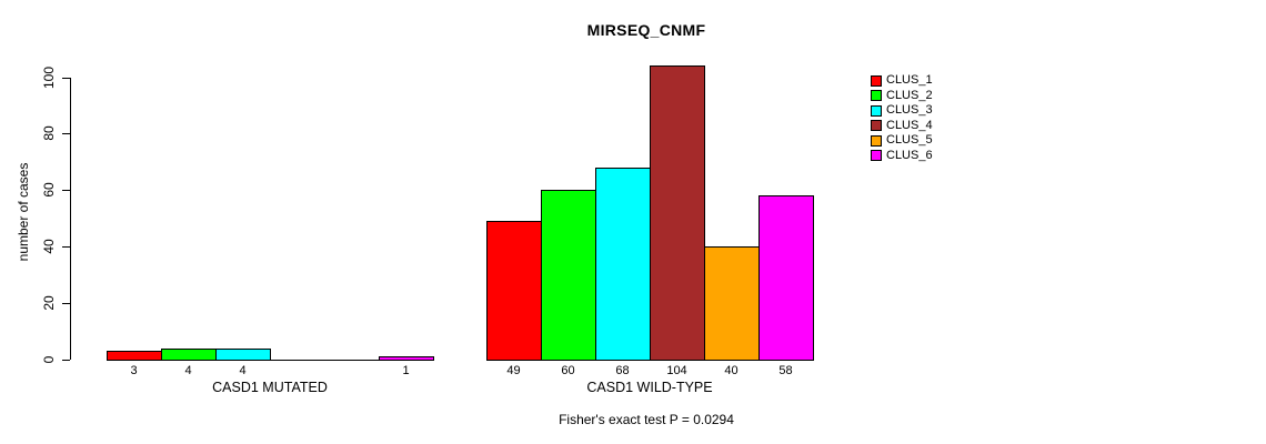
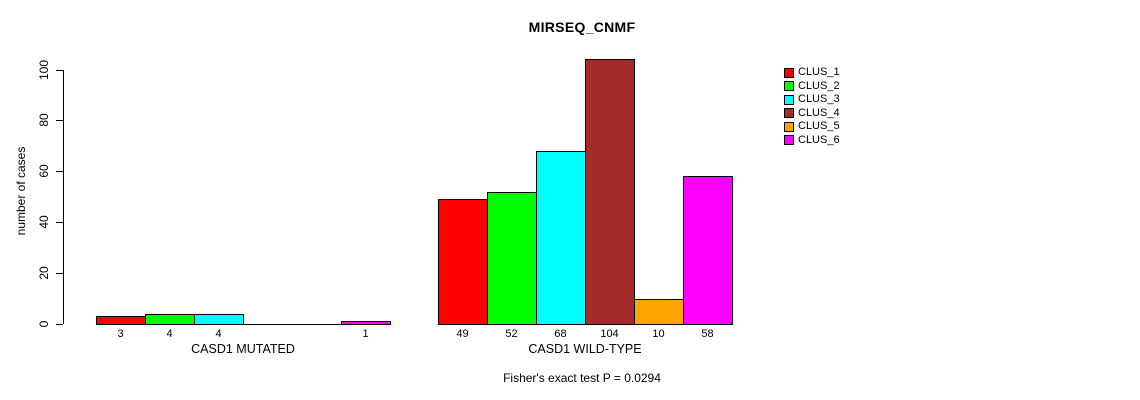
CLUS_2/CASD1 WILD-TYPE: 60 -> 52
CLUS_5/CASD1 WILD-TYPE: 40 -> 10
